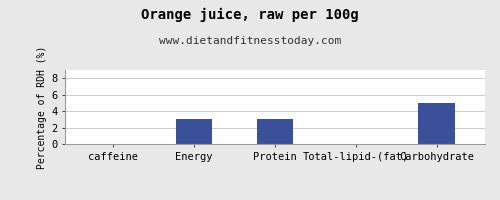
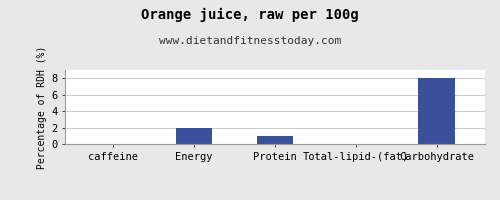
Energy: 3 -> 2
Protein: 3 -> 1
Carbohydrate: 5 -> 8
